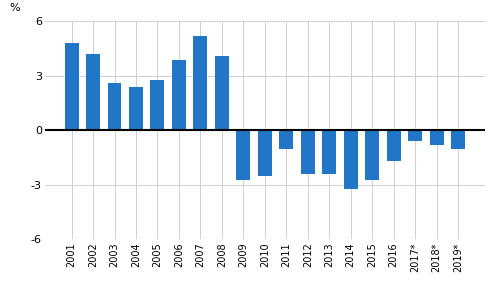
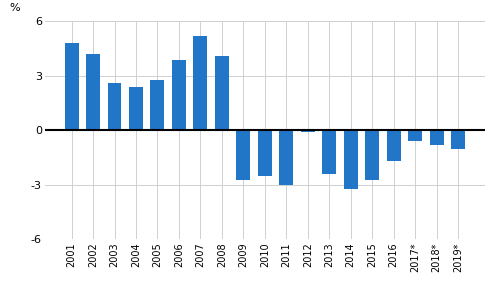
2011: -1.0 -> -3.0
2012: -2.4 -> -0.1
